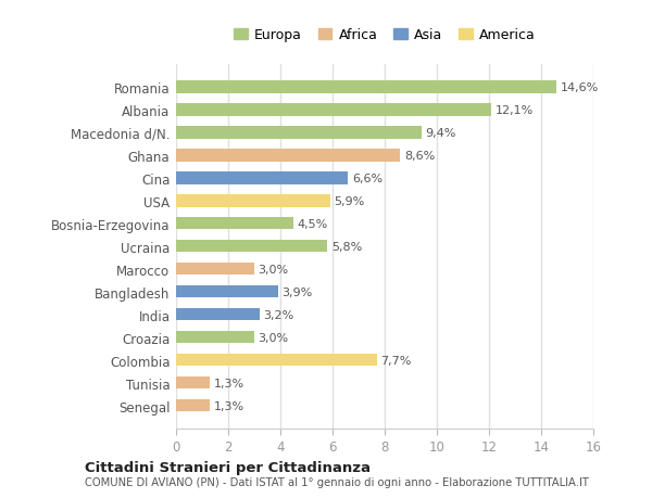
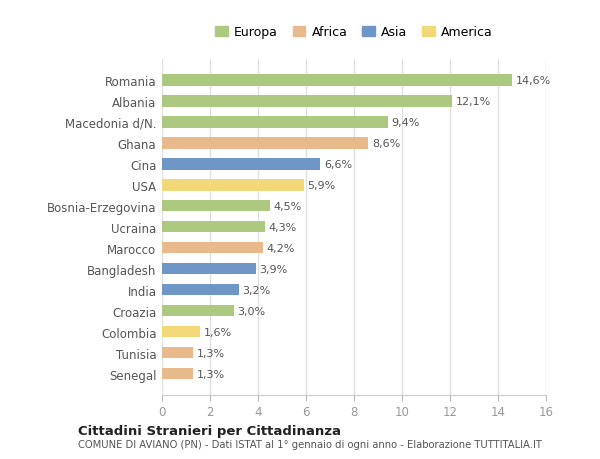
Ucraina: 5,8% -> 4,3%
Marocco: 3,0% -> 4,2%
Colombia: 7,7% -> 1,6%
